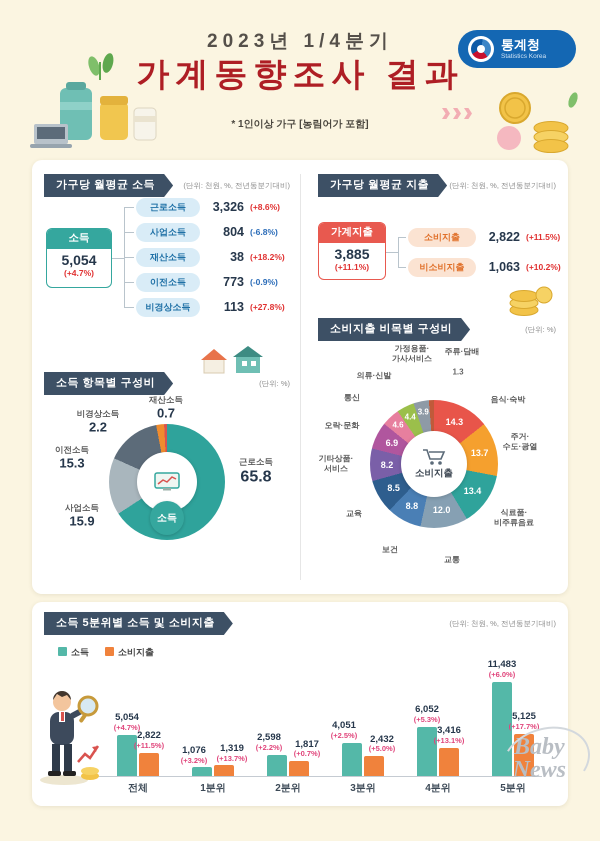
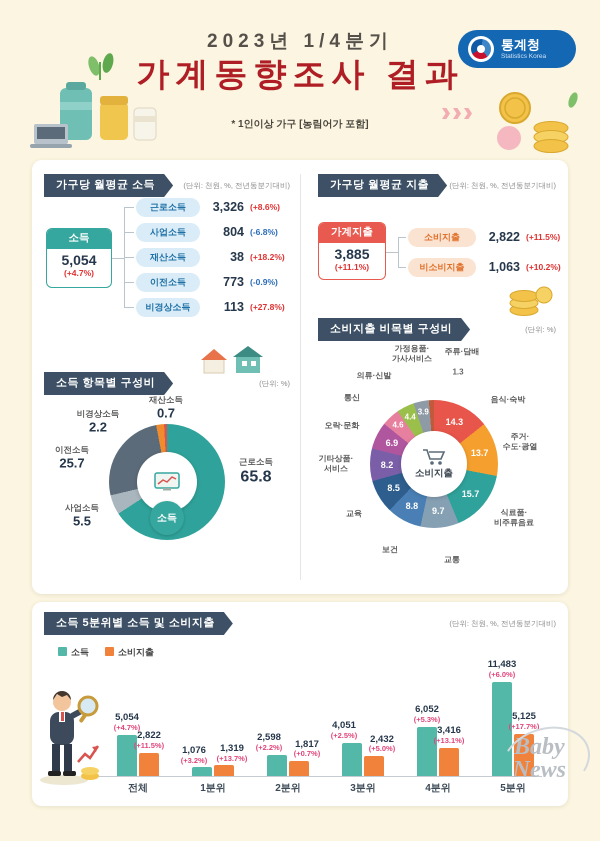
소득 항목별 구성비/사업소득: 15.9 -> 5.5
소득 항목별 구성비/이전소득: 15.3 -> 25.7
소비지출 비목별 구성비/식료품·비주류음료: 13.4 -> 15.7
소비지출 비목별 구성비/교통: 12.0 -> 9.7
